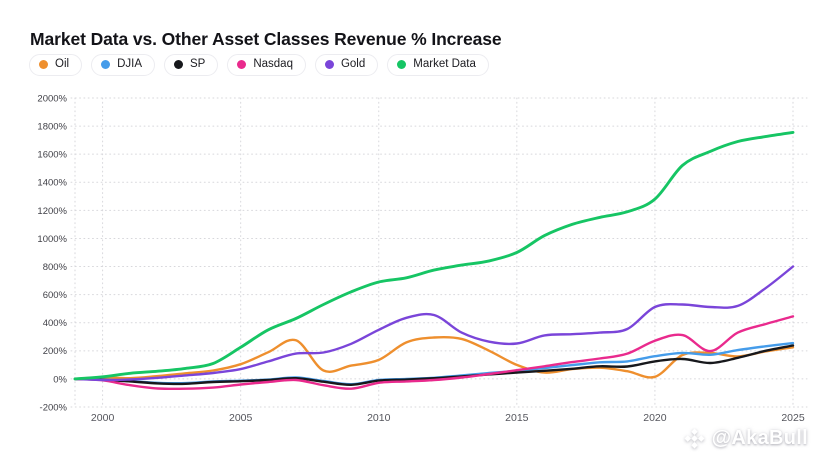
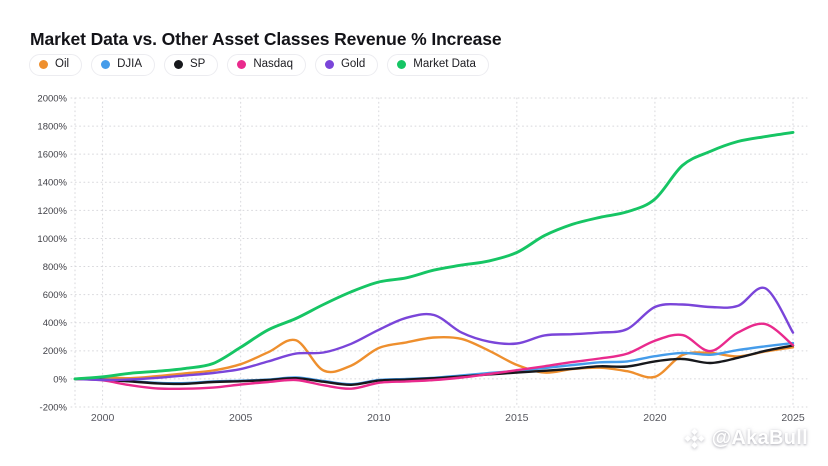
Oil/2010: 140% -> 220%
Nasdaq/2025: 440% -> 240%
Gold/2025: 800% -> 330%
